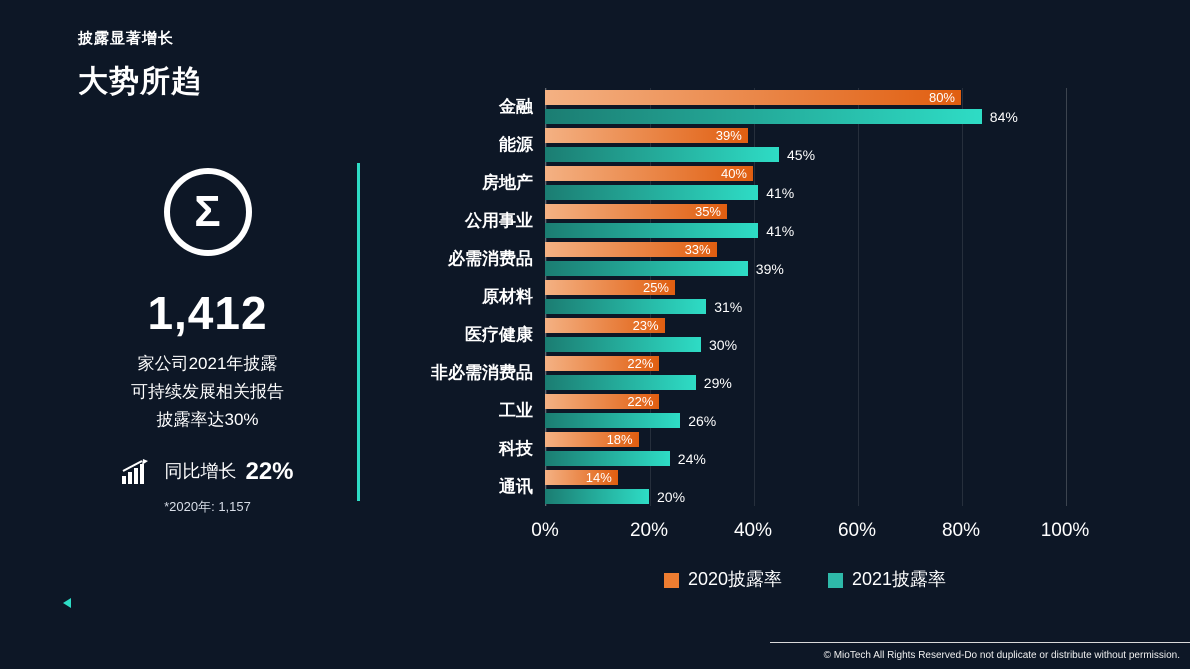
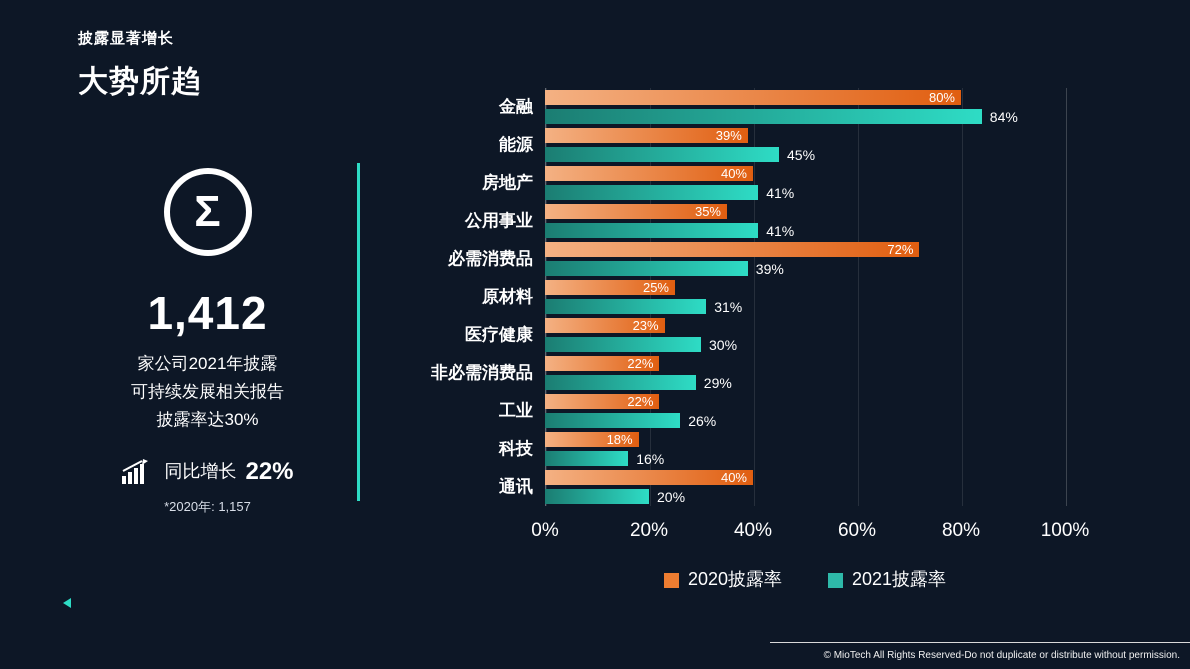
2020披露率/必需消费品: 33% -> 72%
2021披露率/科技: 24% -> 16%
2020披露率/通讯: 14% -> 40%
